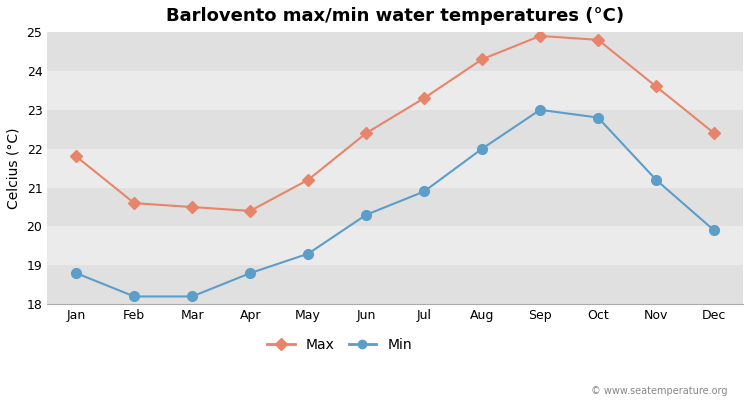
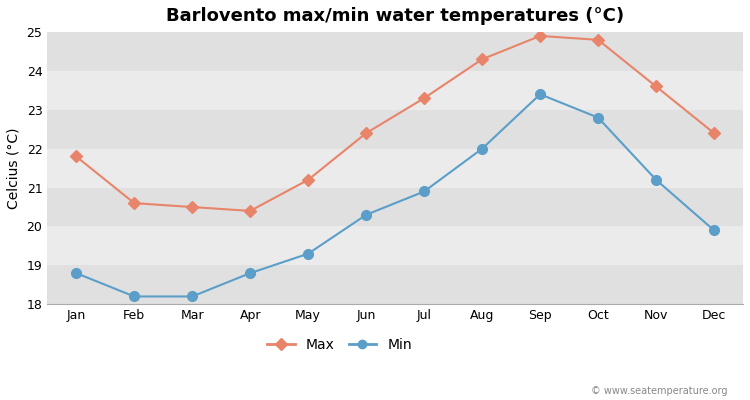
Min/Sep: 23.0 -> 23.4
